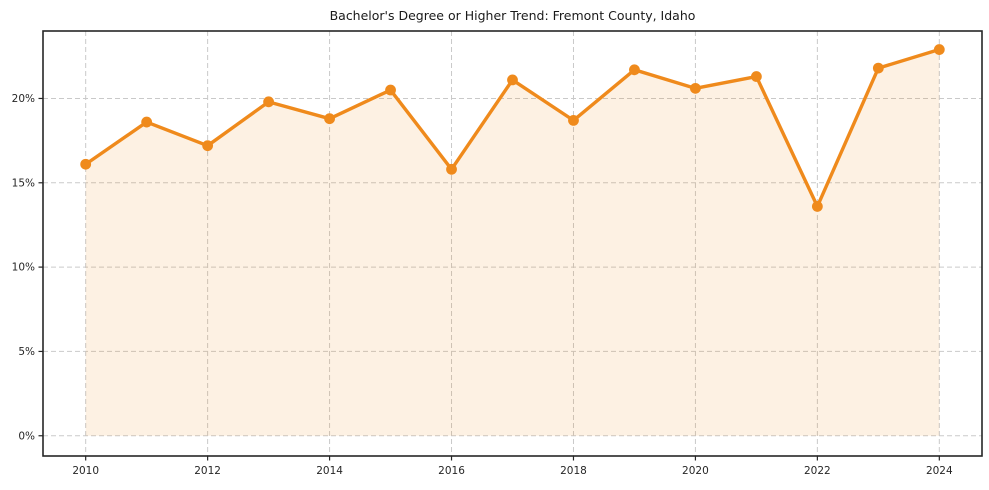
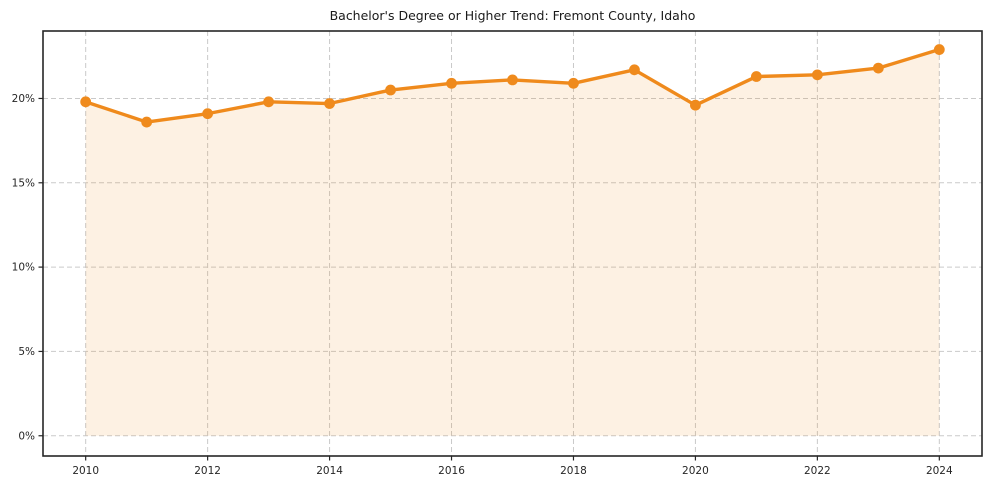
2010: 16.1% -> 19.8%
2012: 17.2% -> 19.1%
2014: 18.8% -> 19.7%
2016: 15.8% -> 20.9%
2018: 18.7% -> 20.9%
2020: 20.6% -> 19.6%
2022: 13.6% -> 21.4%
